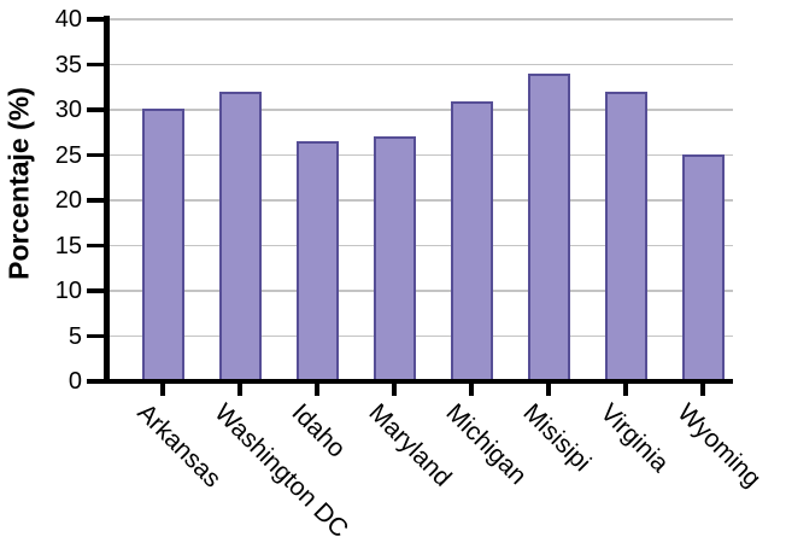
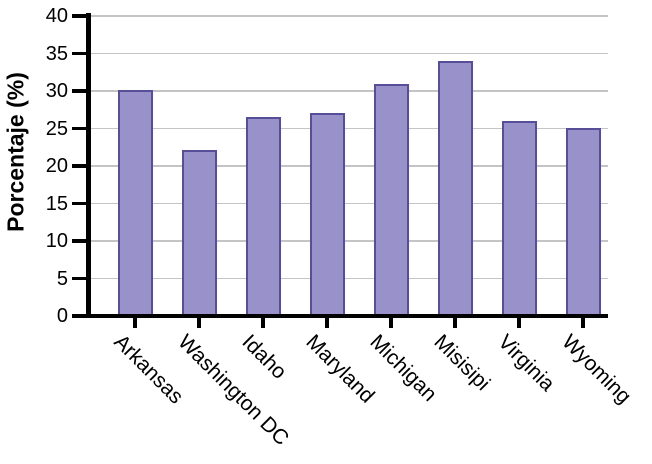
Washington DC: 32 -> 22
Virginia: 32 -> 26
